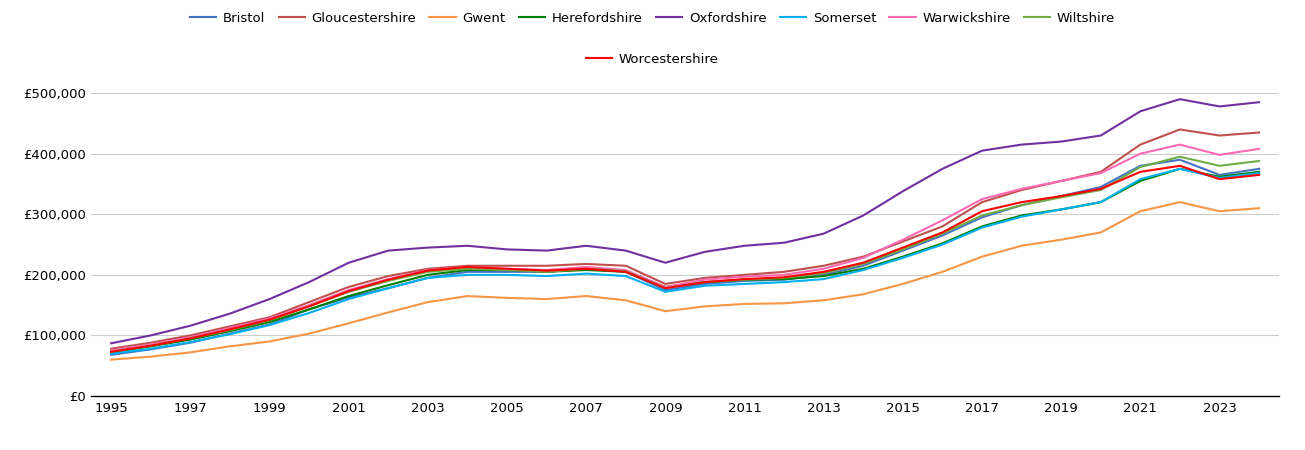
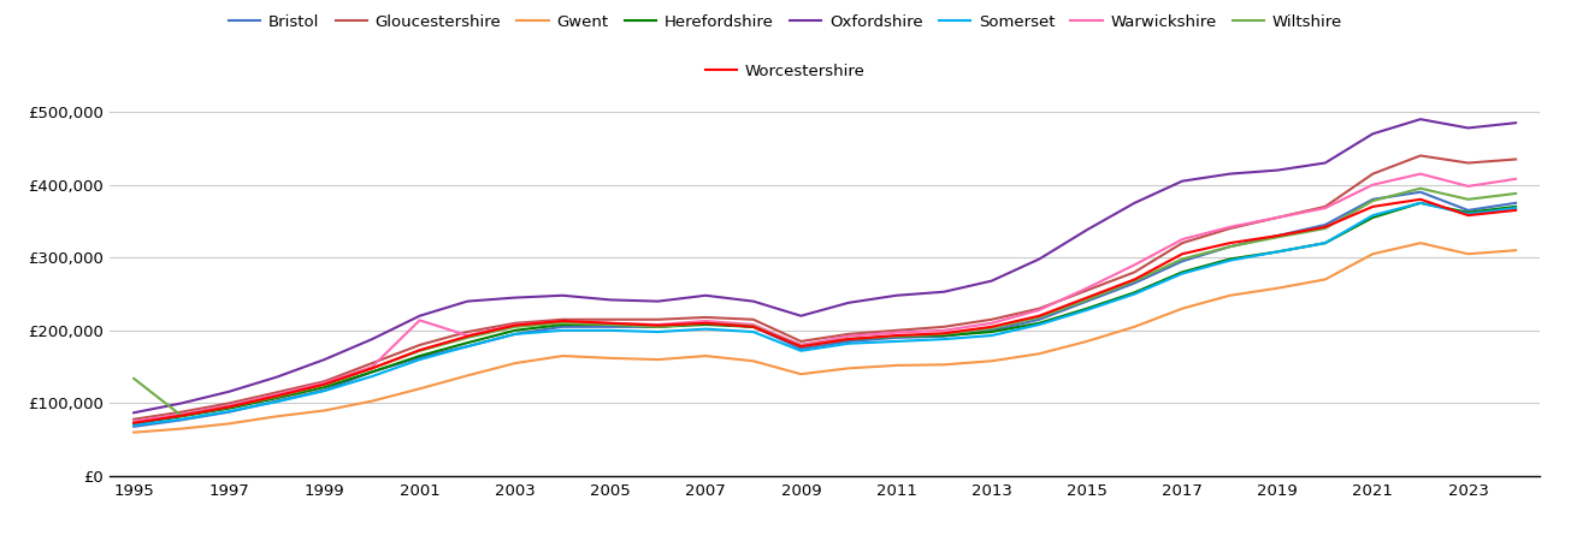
Wiltshire/1995: £73,000 -> £134,000
Warwickshire/2001: £175,000 -> £214,000
